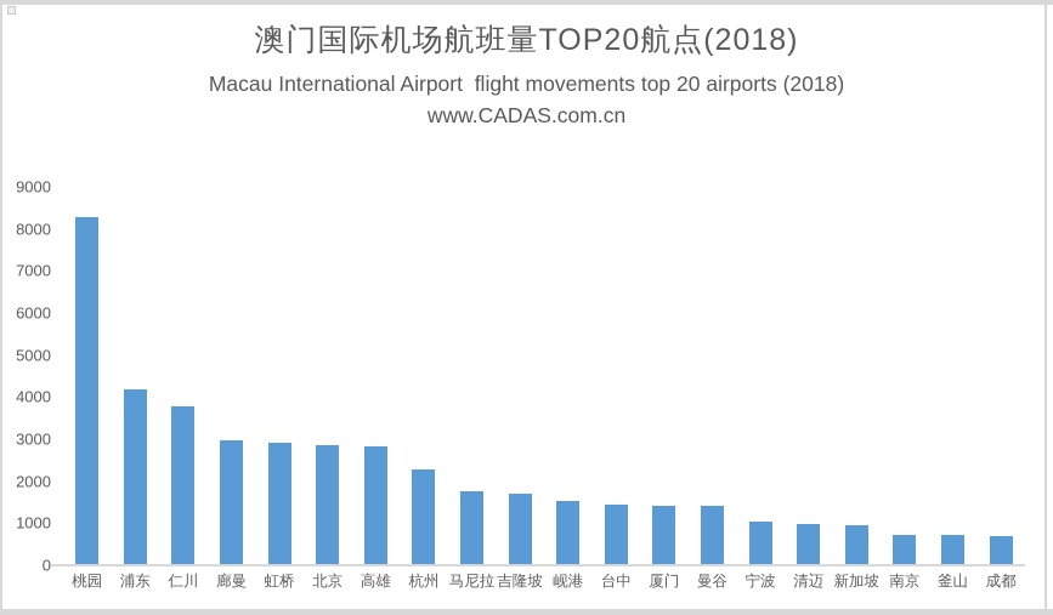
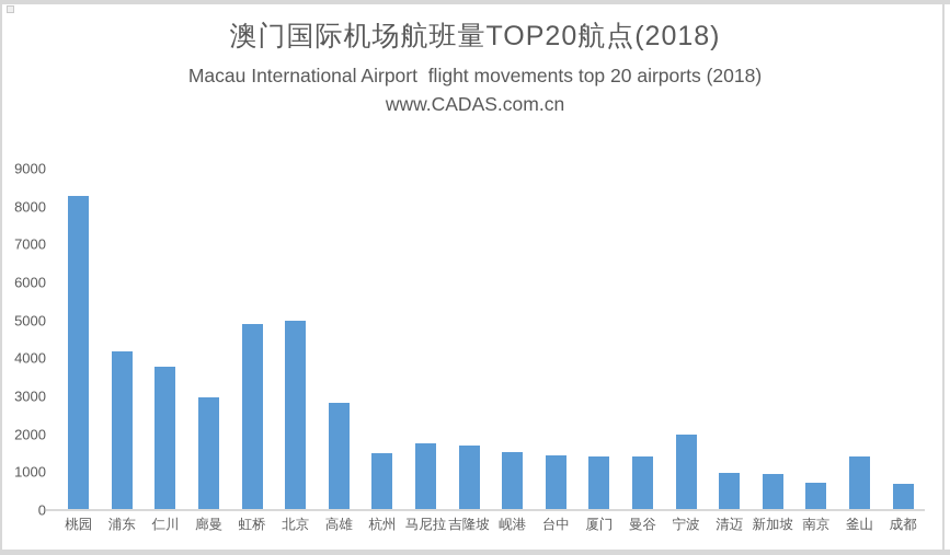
虹桥: 2900 -> 4900
北京: 2900 -> 5000
杭州: 2300 -> 1500
宁波: 1000 -> 2000
釜山: 700 -> 1400
